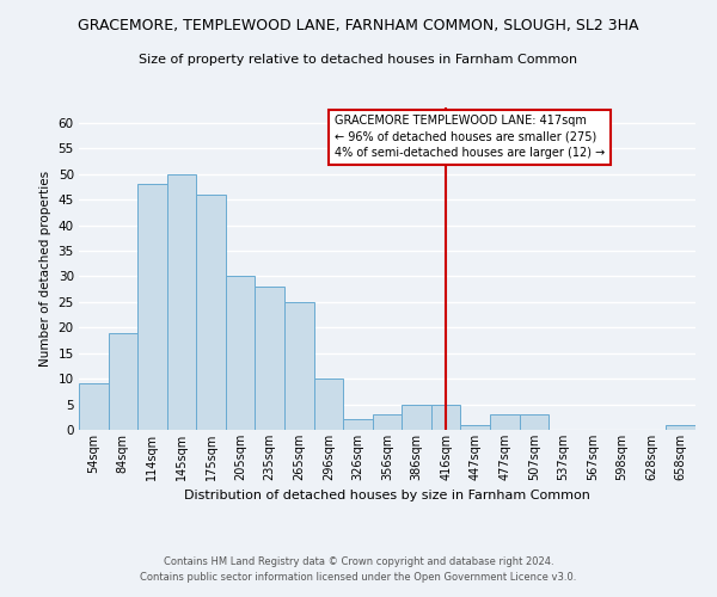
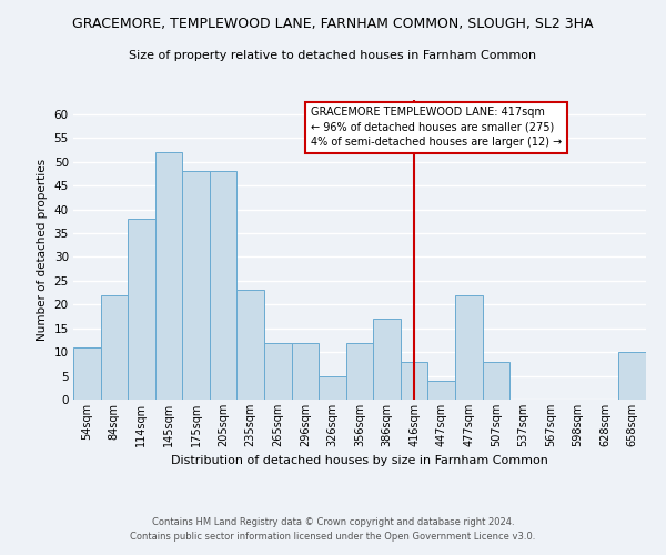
54sqm: 9 -> 11
84sqm: 19 -> 22
114sqm: 48 -> 38
145sqm: 50 -> 52
175sqm: 46 -> 48
205sqm: 30 -> 48
235sqm: 28 -> 23
265sqm: 25 -> 12
296sqm: 10 -> 12
326sqm: 2 -> 5
356sqm: 3 -> 12
386sqm: 5 -> 17
416sqm: 5 -> 8
447sqm: 1 -> 4
477sqm: 3 -> 22
507sqm: 3 -> 8
658sqm: 1 -> 10
